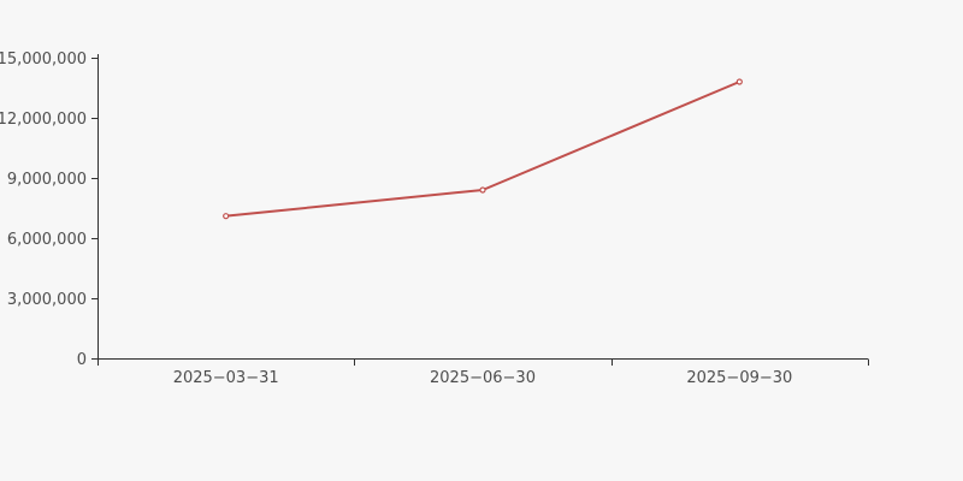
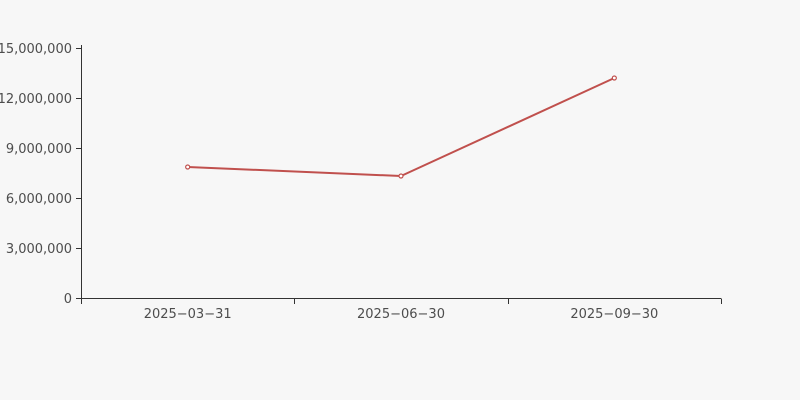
2025−03−31: 7100000 -> 7900000
2025−06−30: 8400000 -> 7300000
2025−09−30: 13800000 -> 13200000
